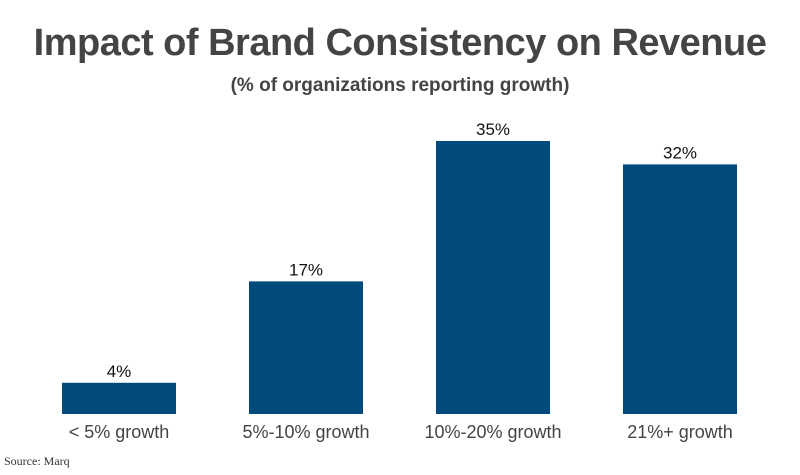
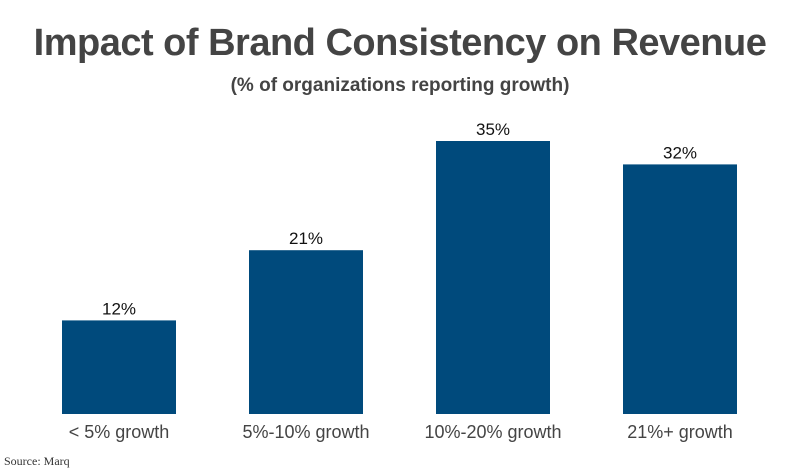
< 5% growth: 4% -> 12%
5%-10% growth: 17% -> 21%
